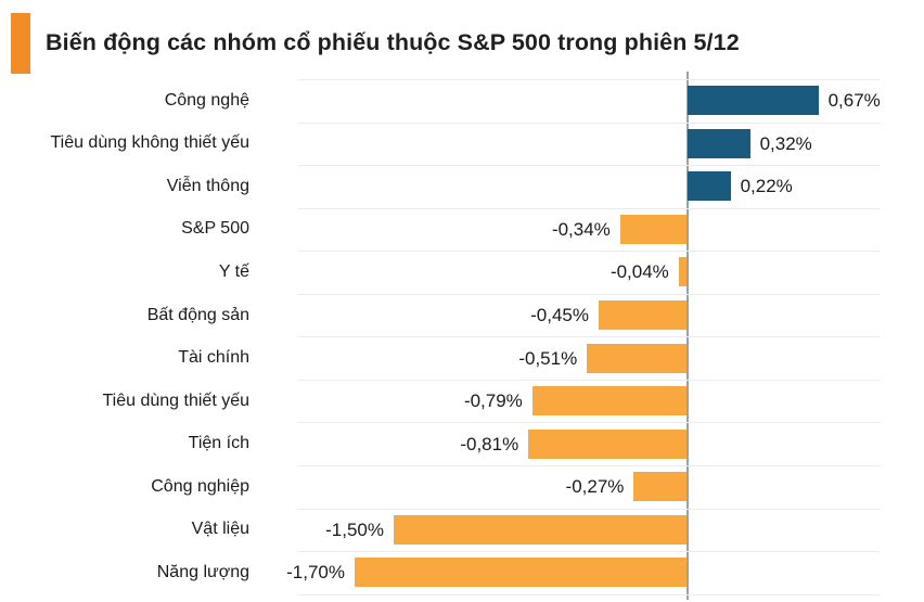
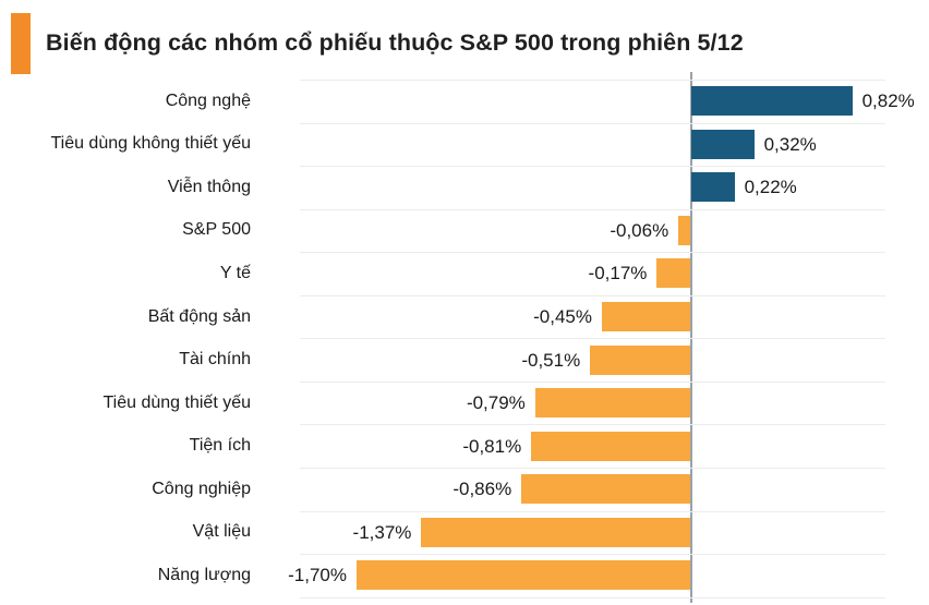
Công nghệ: 0,67% -> 0,82%
S&P 500: -0,34% -> -0,06%
Y tế: -0,04% -> -0,17%
Công nghiệp: -0,27% -> -0,86%
Vật liệu: -1,50% -> -1,37%
